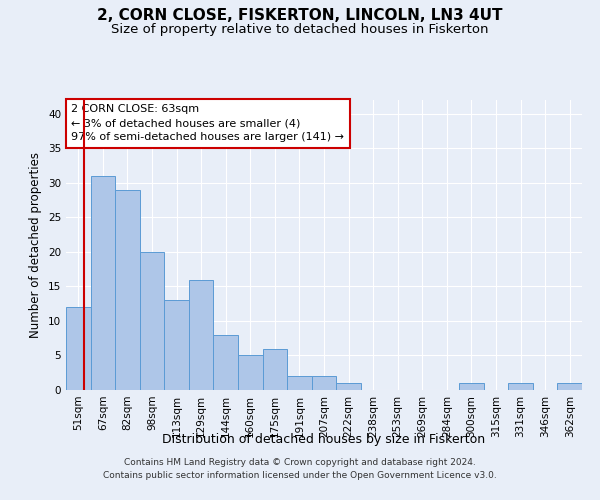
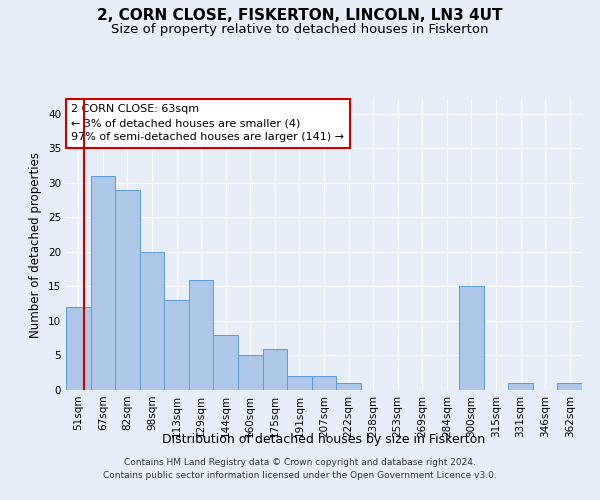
300sqm: 1 -> 15
